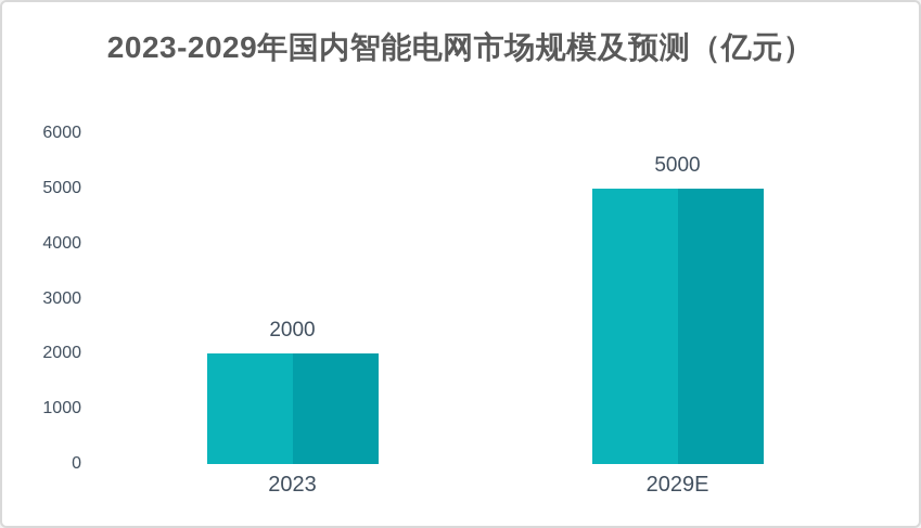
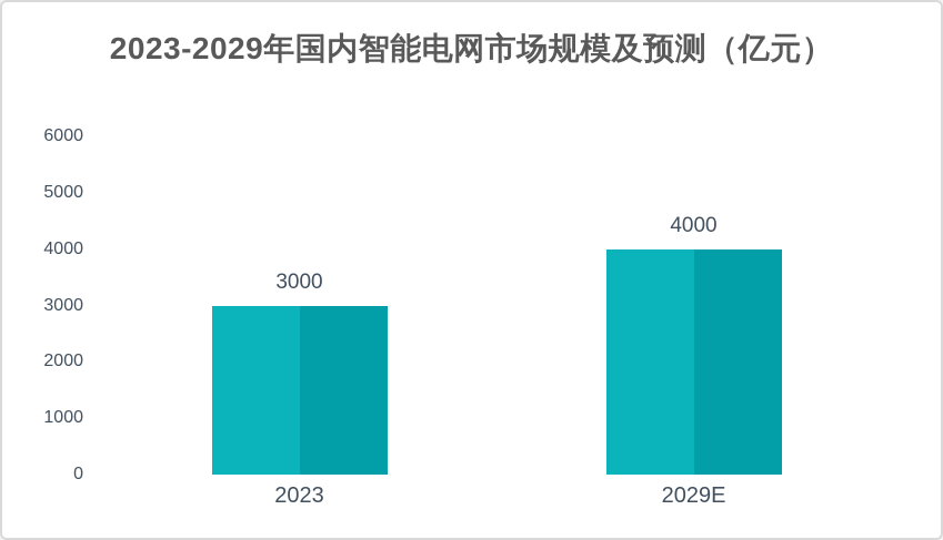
2023: 2000 -> 3000
2029E: 5000 -> 4000
